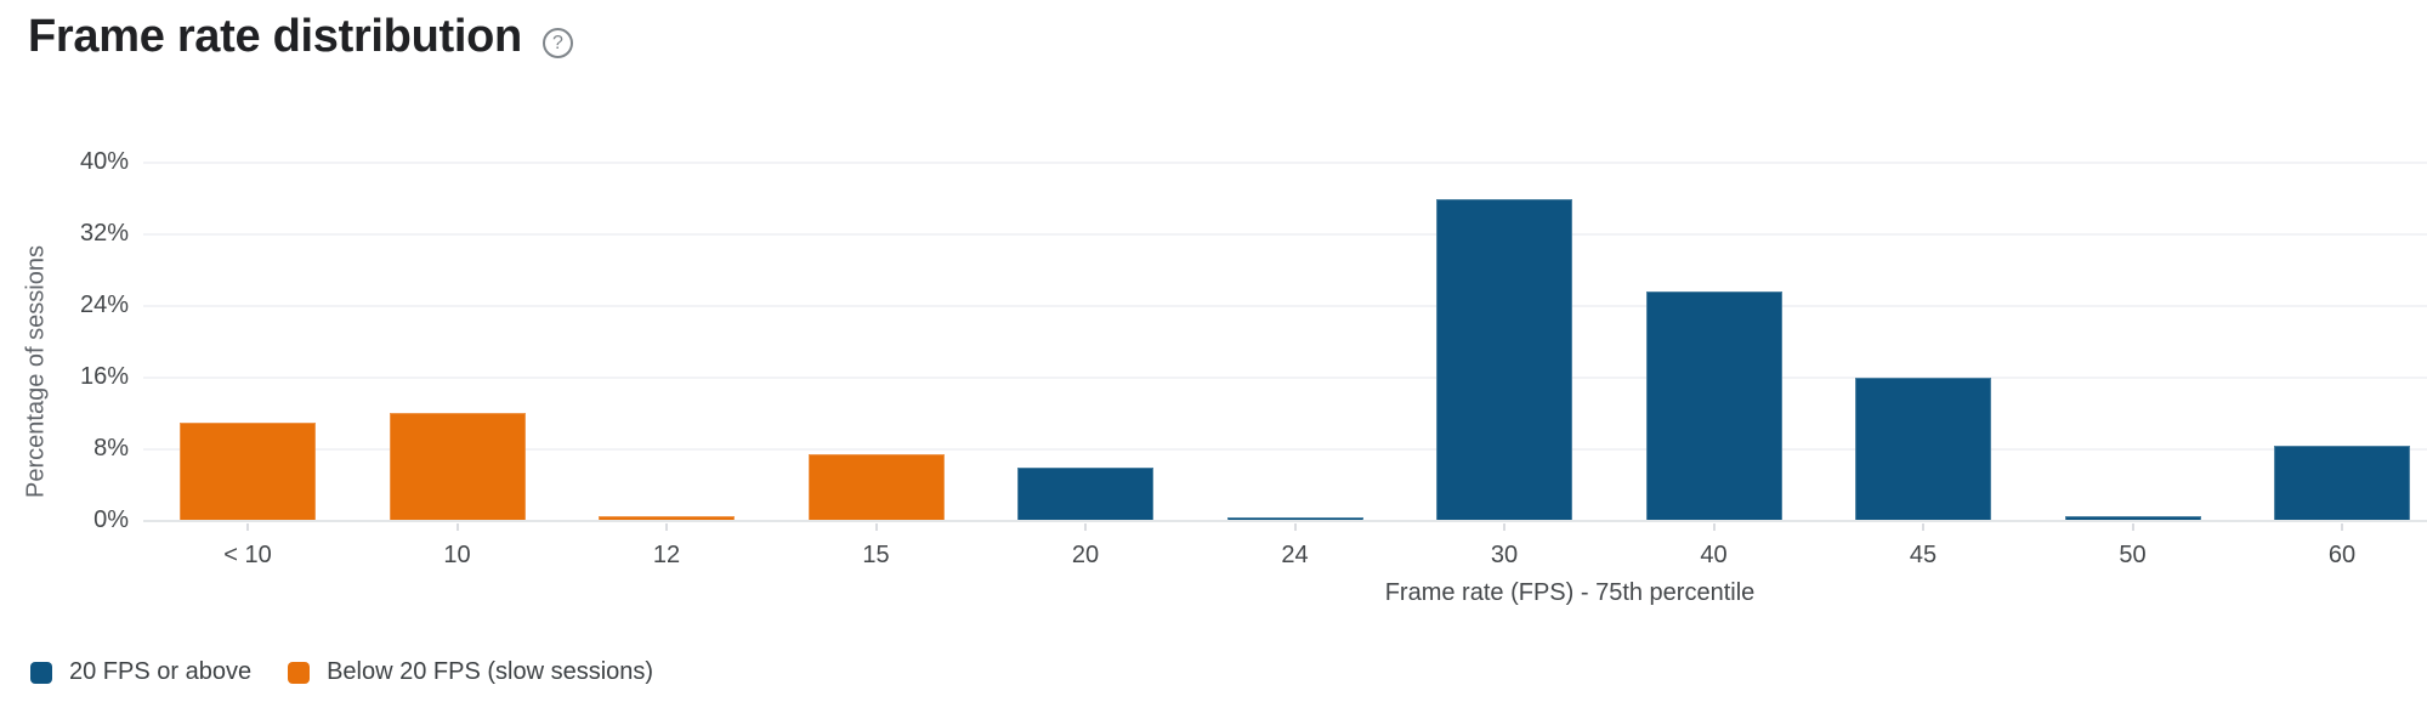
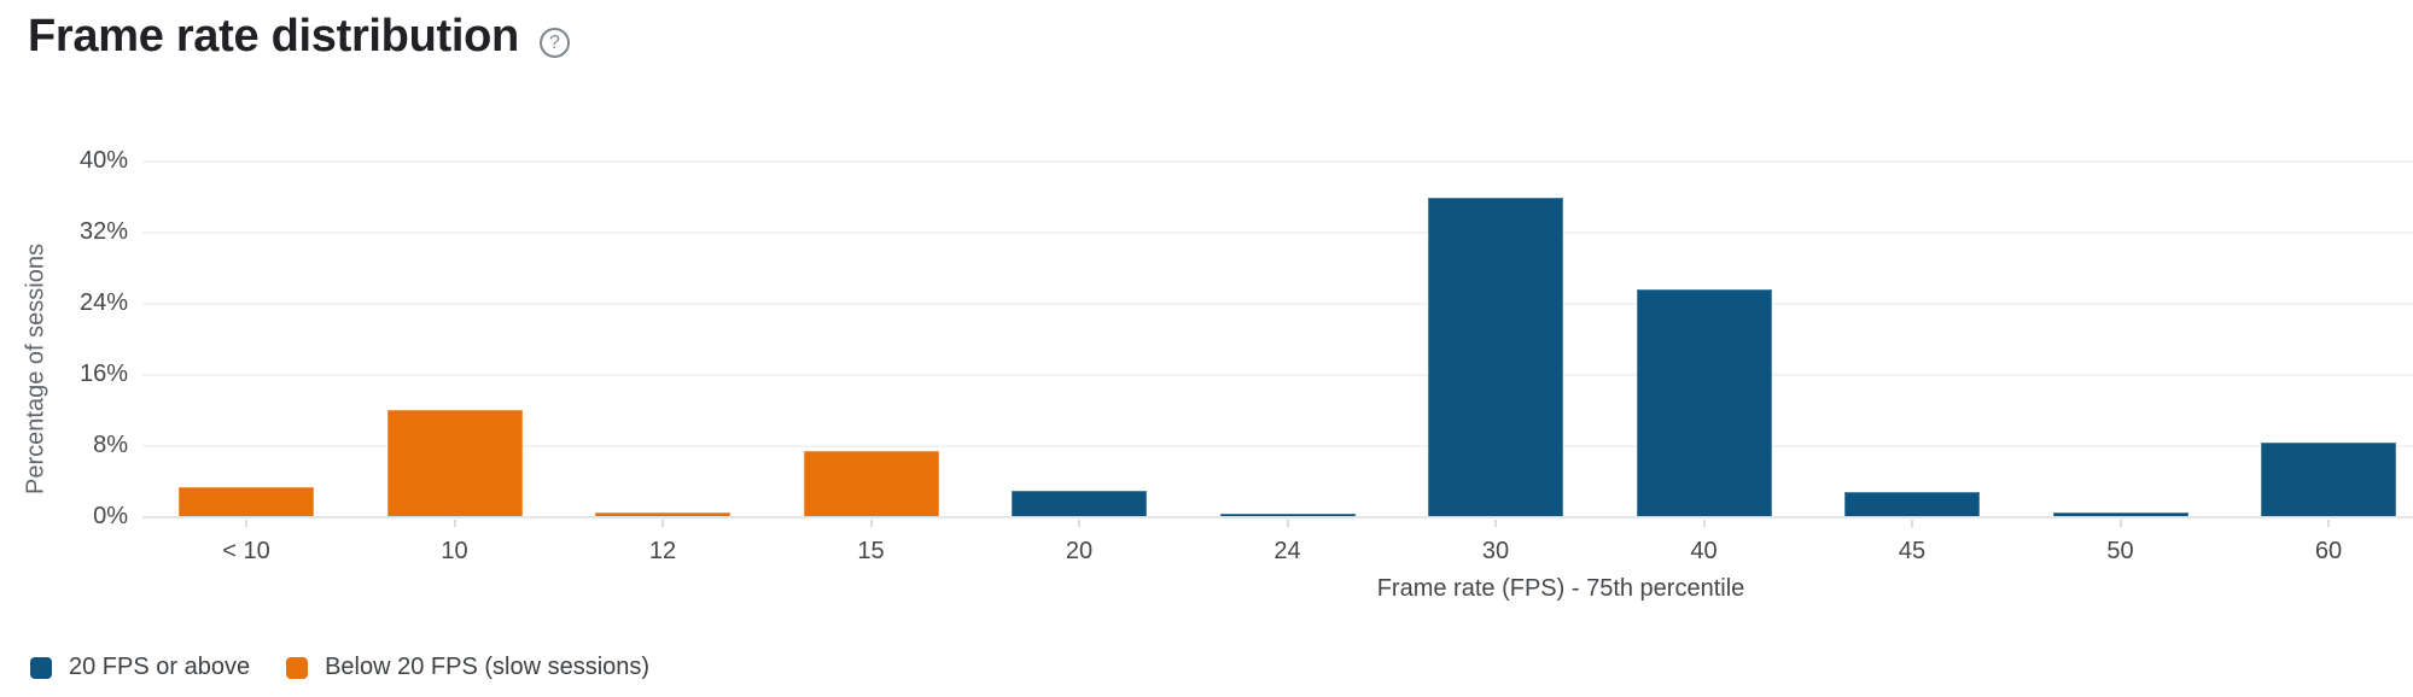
Below 20 FPS (slow sessions)/< 10: 11% -> 3%
20 FPS or above/20: 6% -> 3%
20 FPS or above/45: 16% -> 3%
